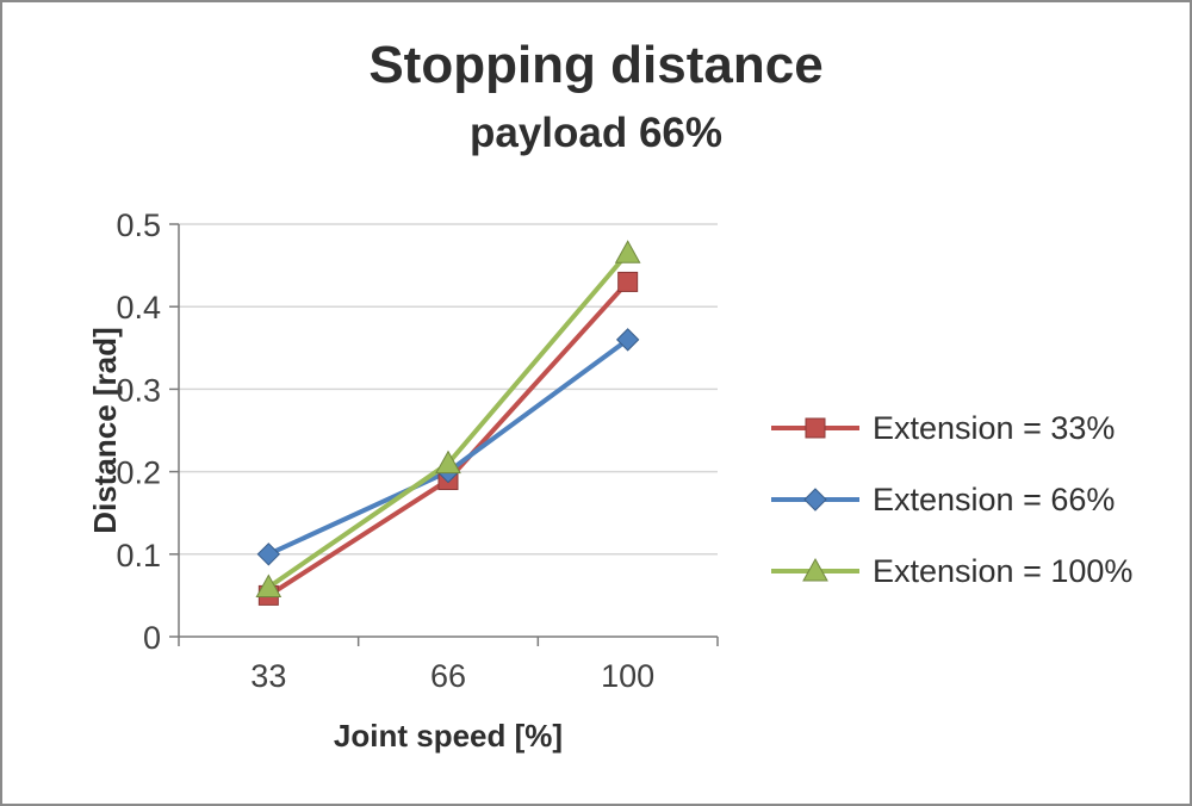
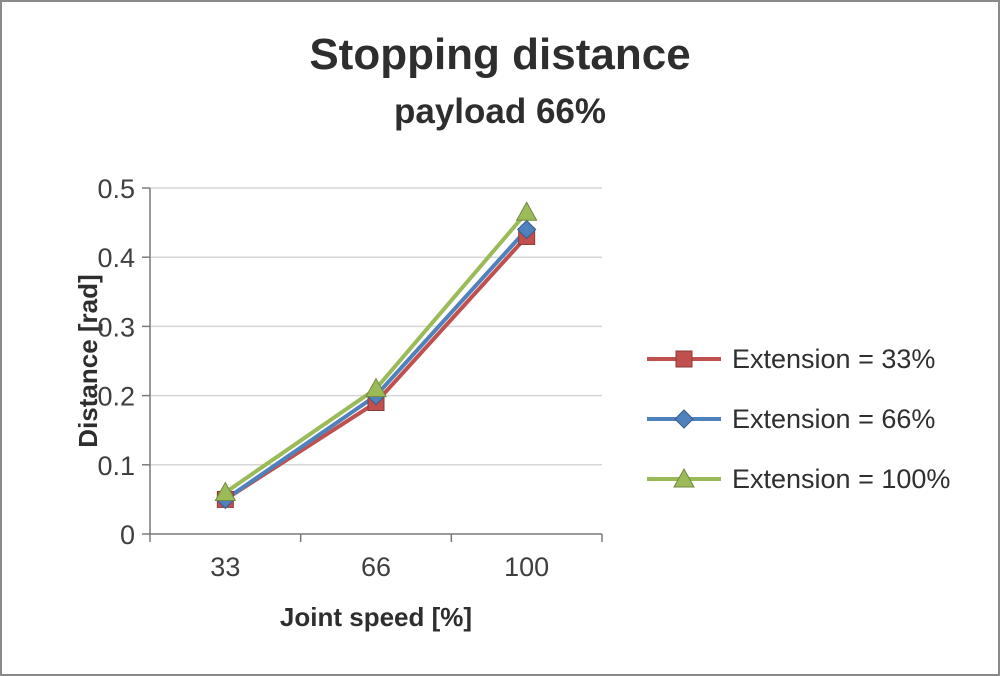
Extension = 66%/33: 0.10 -> 0.05
Extension = 66%/100: 0.36 -> 0.44
